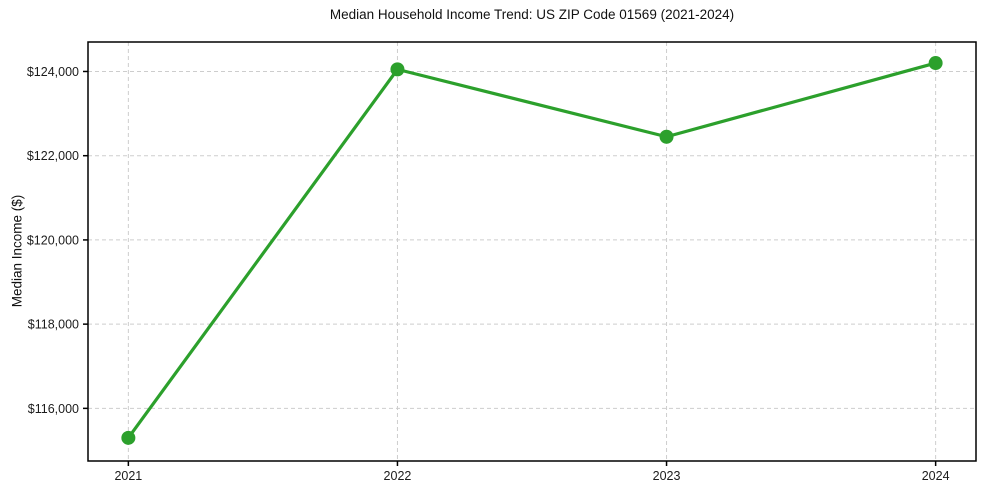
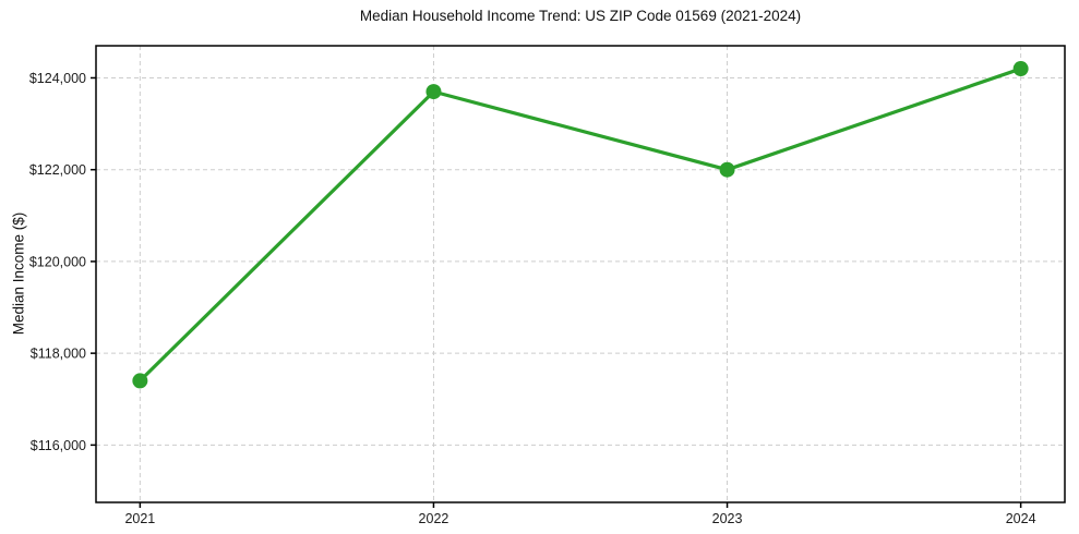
2021: $115300 -> $117400
2022: $124000 -> $123700
2023: $122400 -> $122000
